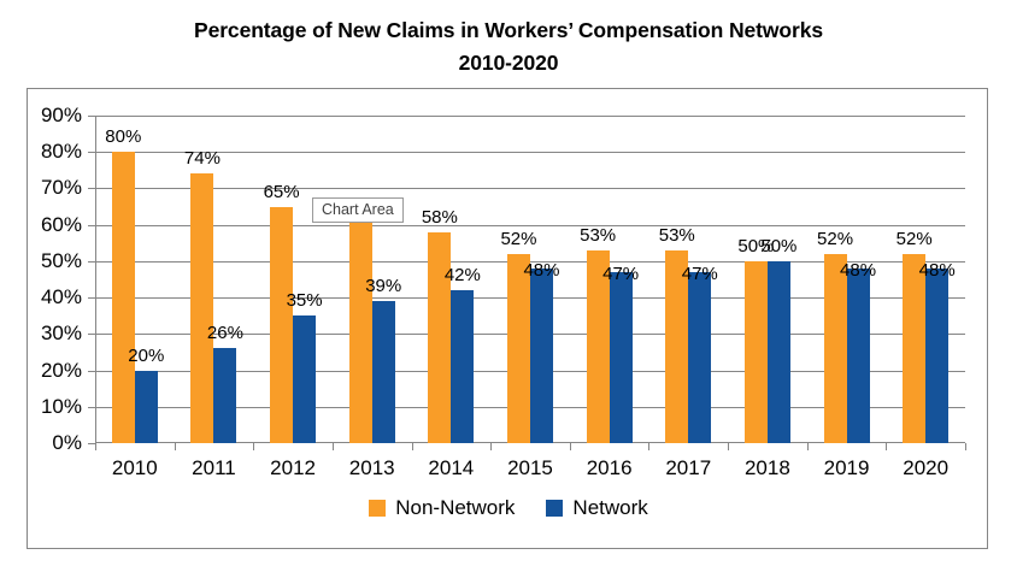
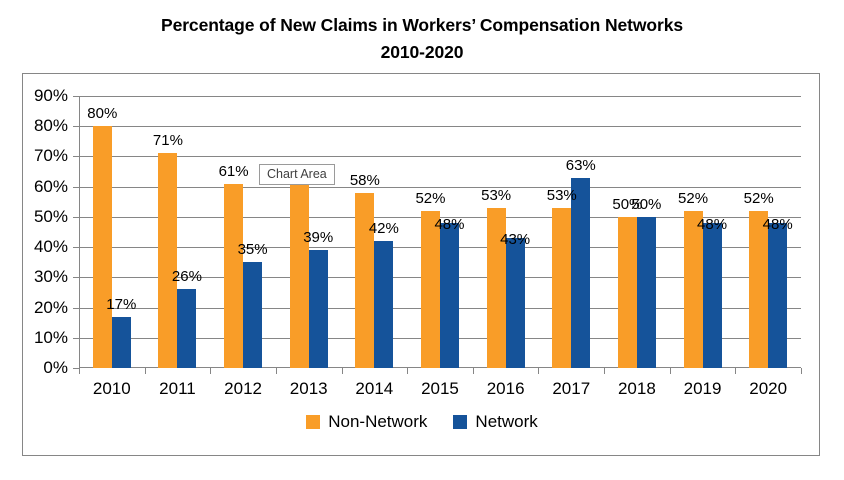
Network/2010: 20% -> 17%
Non-Network/2011: 74% -> 71%
Non-Network/2012: 65% -> 61%
Network/2016: 47% -> 43%
Network/2017: 47% -> 63%
